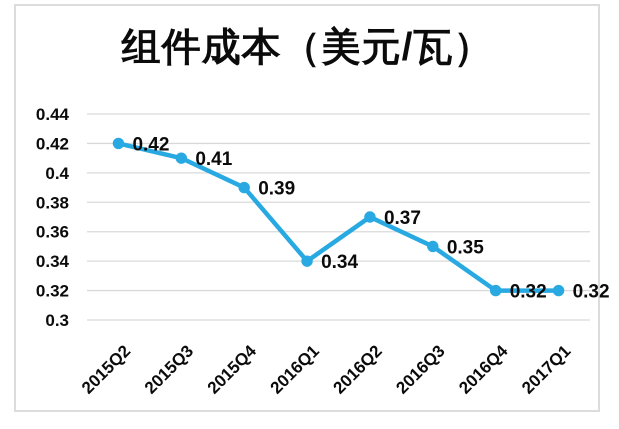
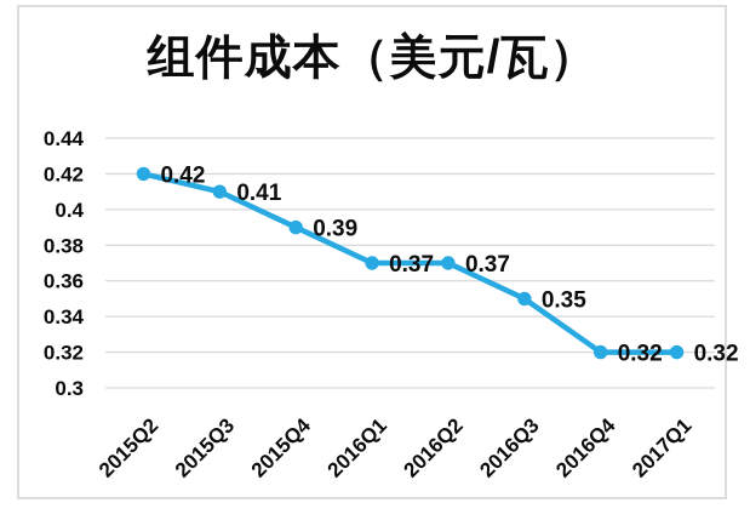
2016Q1: 0.34 -> 0.37
